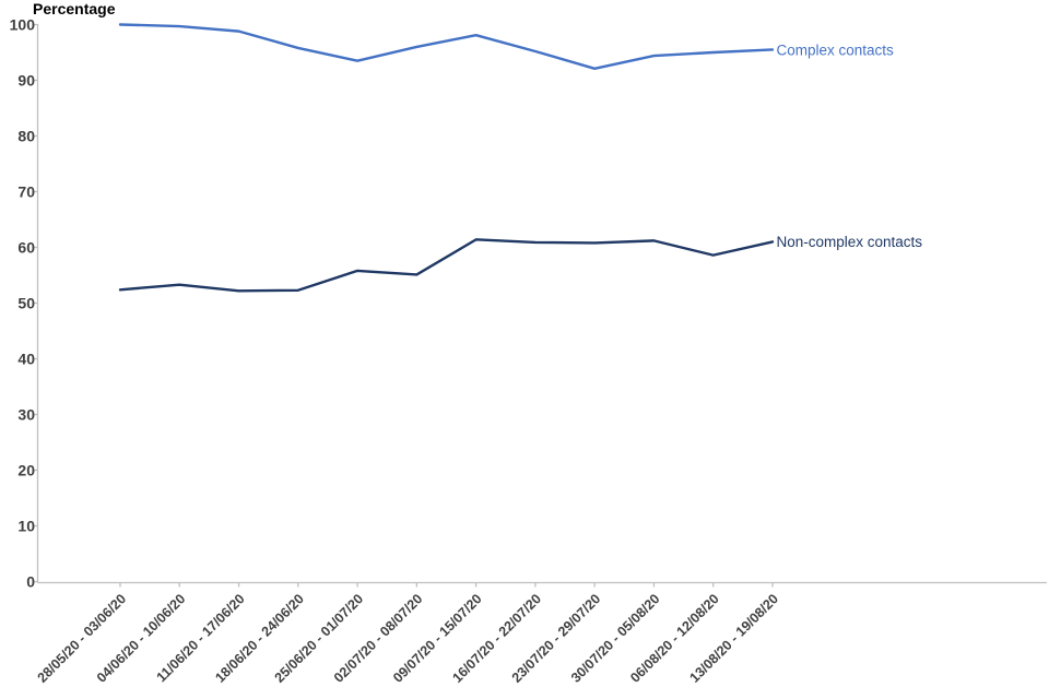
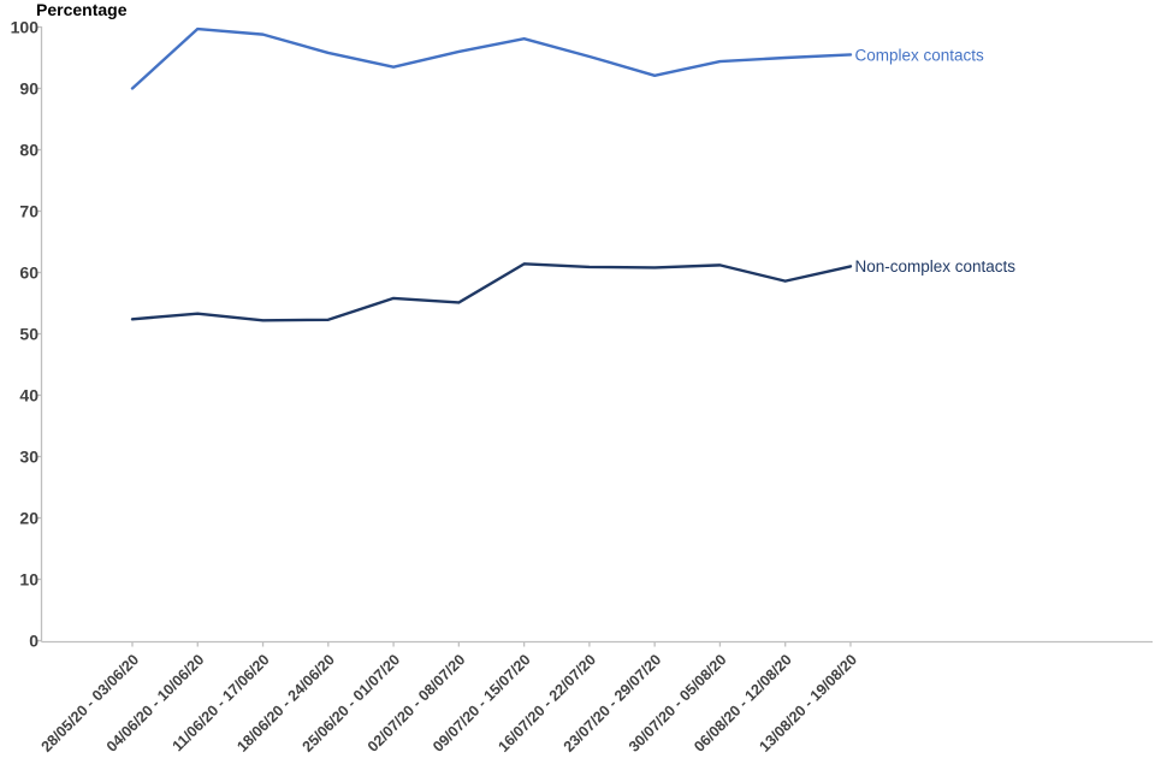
Complex contacts/28/05/20 - 03/06/20: 100 -> 90
